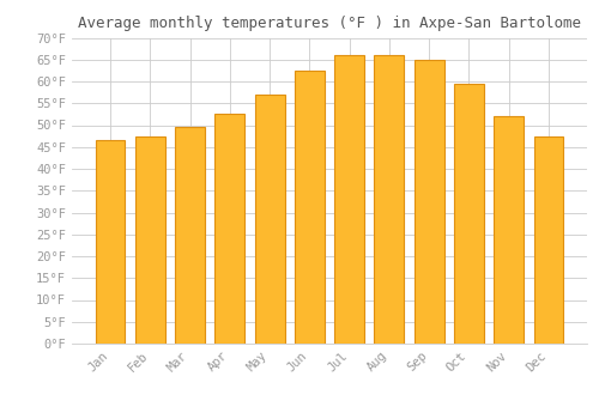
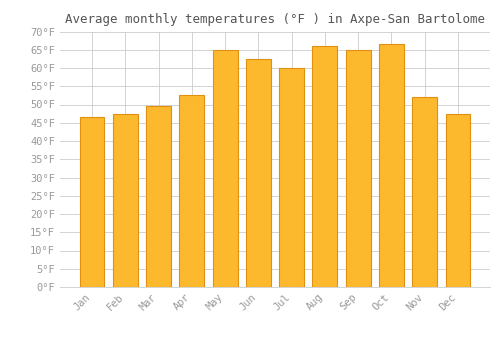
May: 57.0°F -> 65.0°F
Jul: 66.0°F -> 60.0°F
Oct: 59.5°F -> 66.5°F
